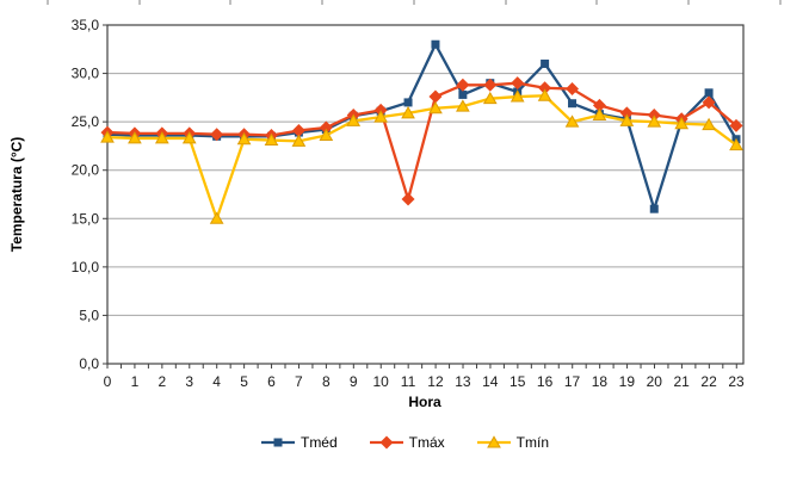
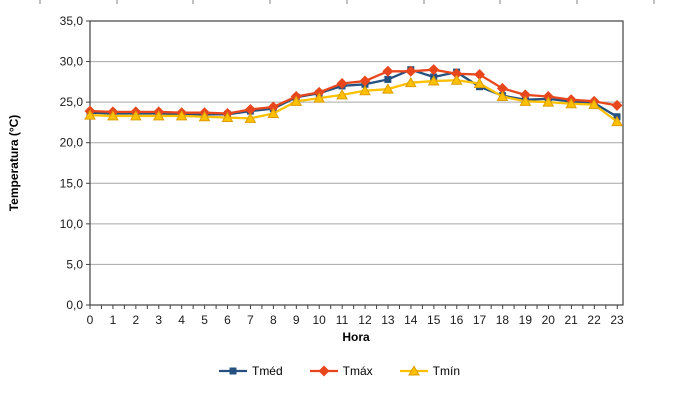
Tmín/4: 15 -> 23
Tmáx/11: 17 -> 27
Tméd/12: 33 -> 27
Tméd/16: 31 -> 29
Tmín/17: 25 -> 27
Tméd/20: 16 -> 25
Tméd/22: 28 -> 25
Tmáx/22: 27 -> 25
